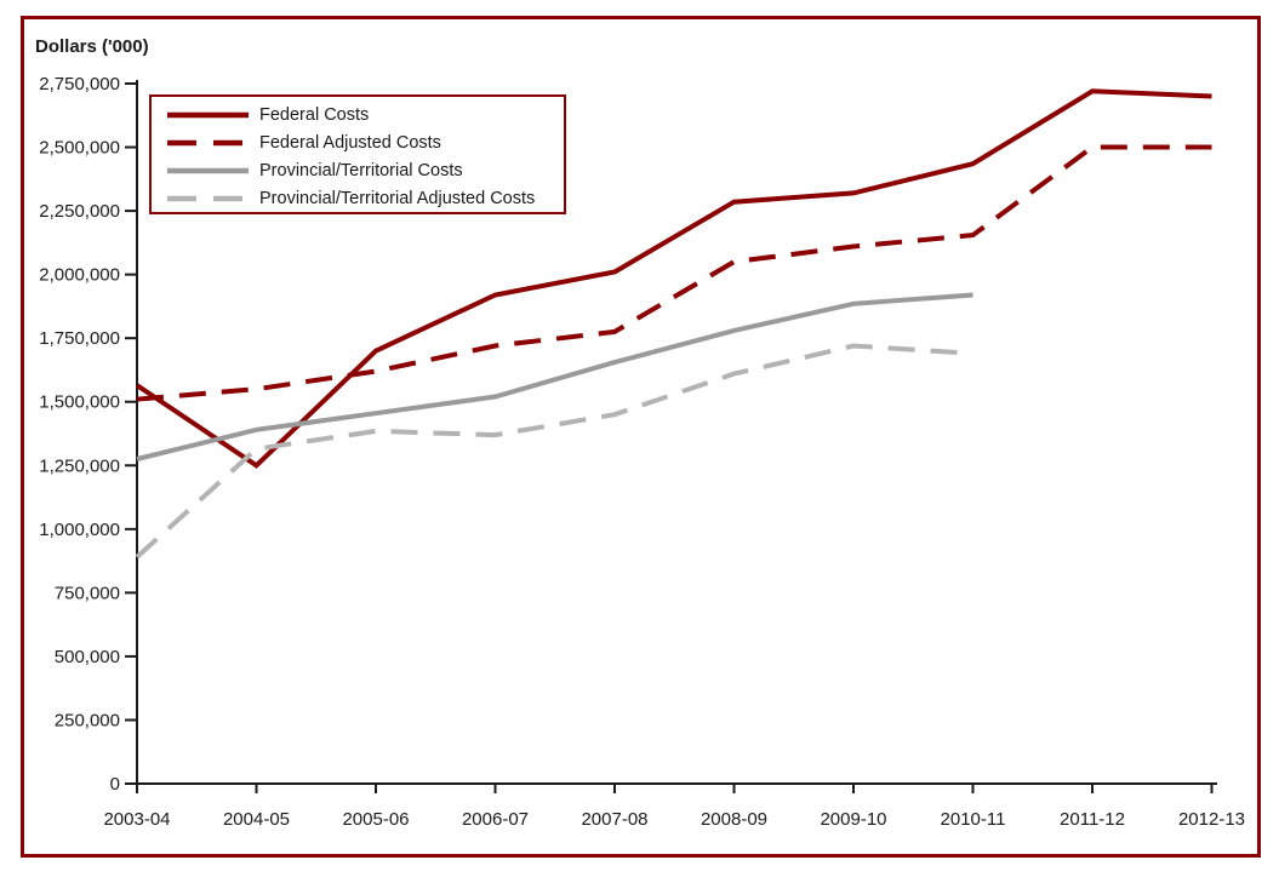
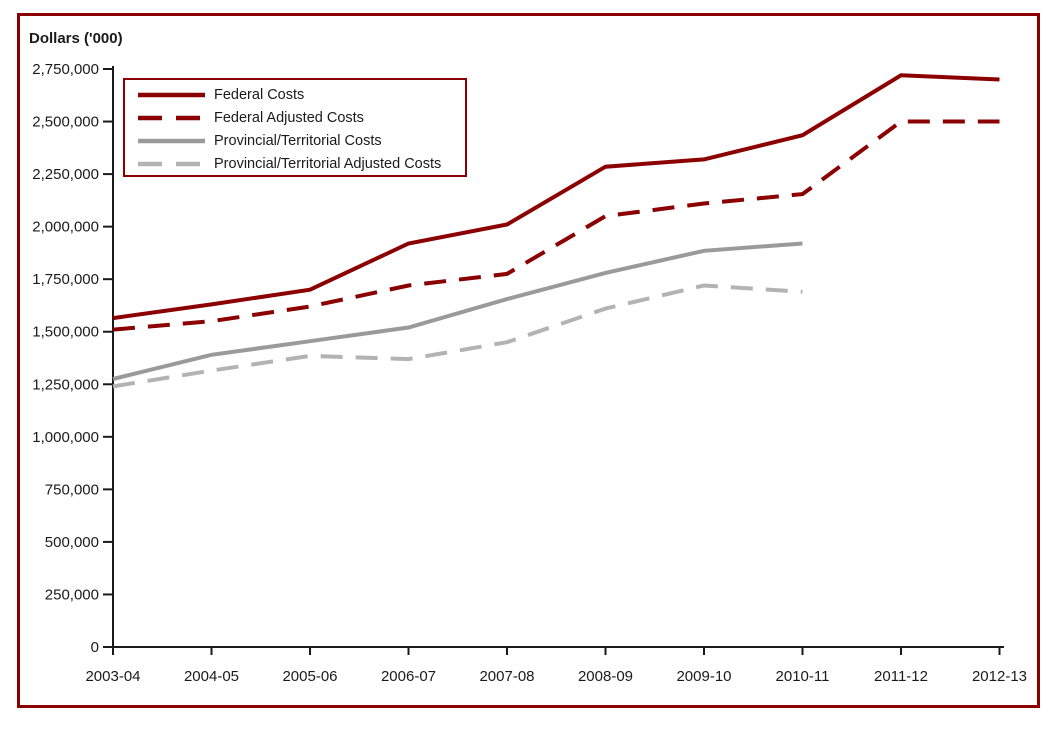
Provincial/Territorial Adjusted Costs/2003-04: 890000 -> 1240000
Federal Costs/2004-05: 1250000 -> 1630000
